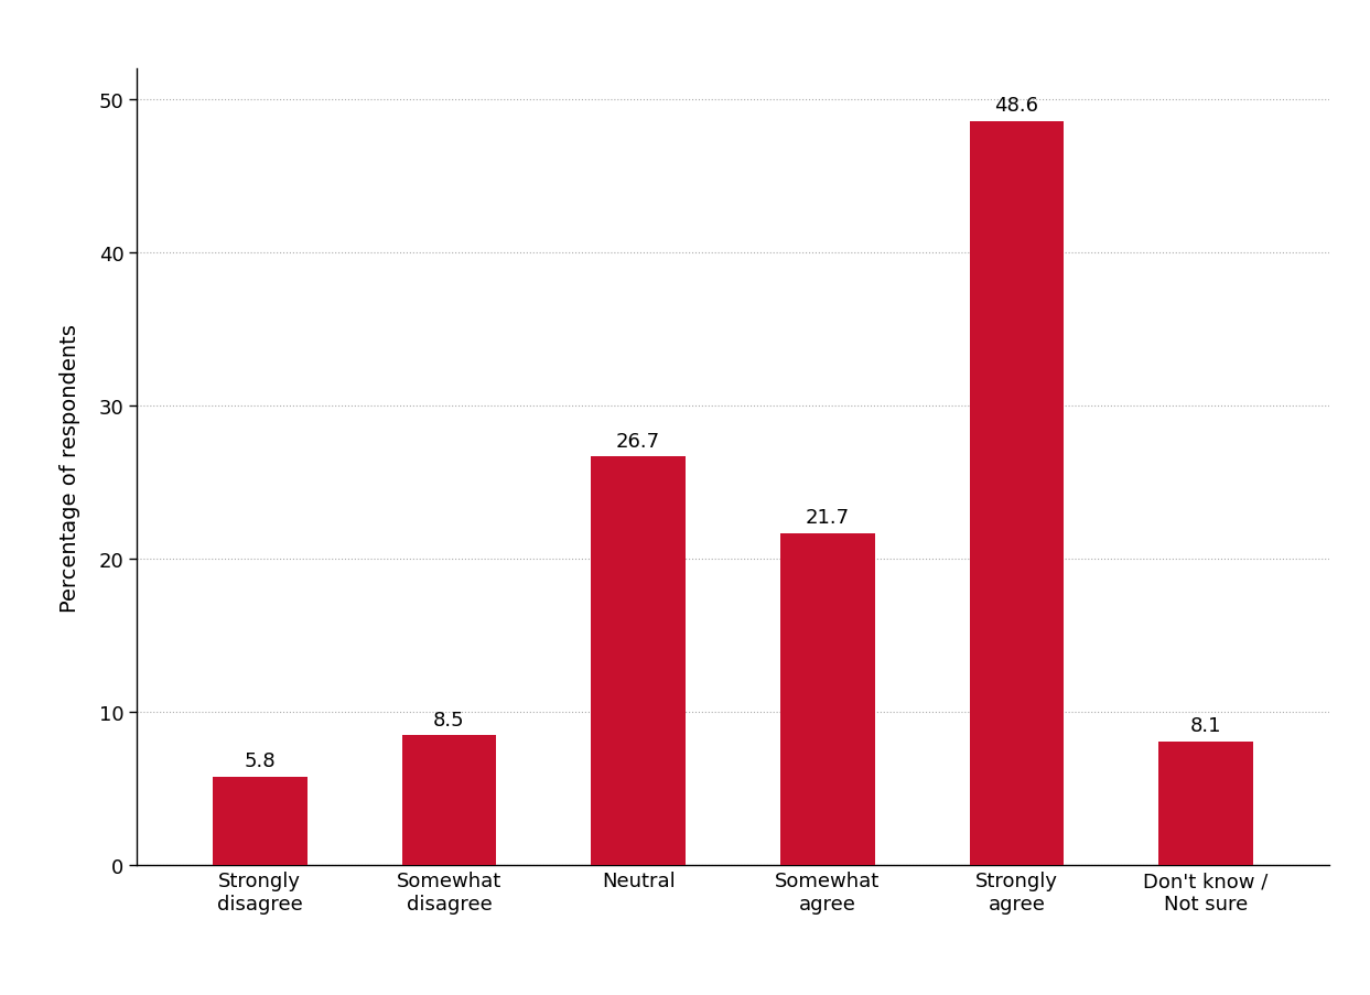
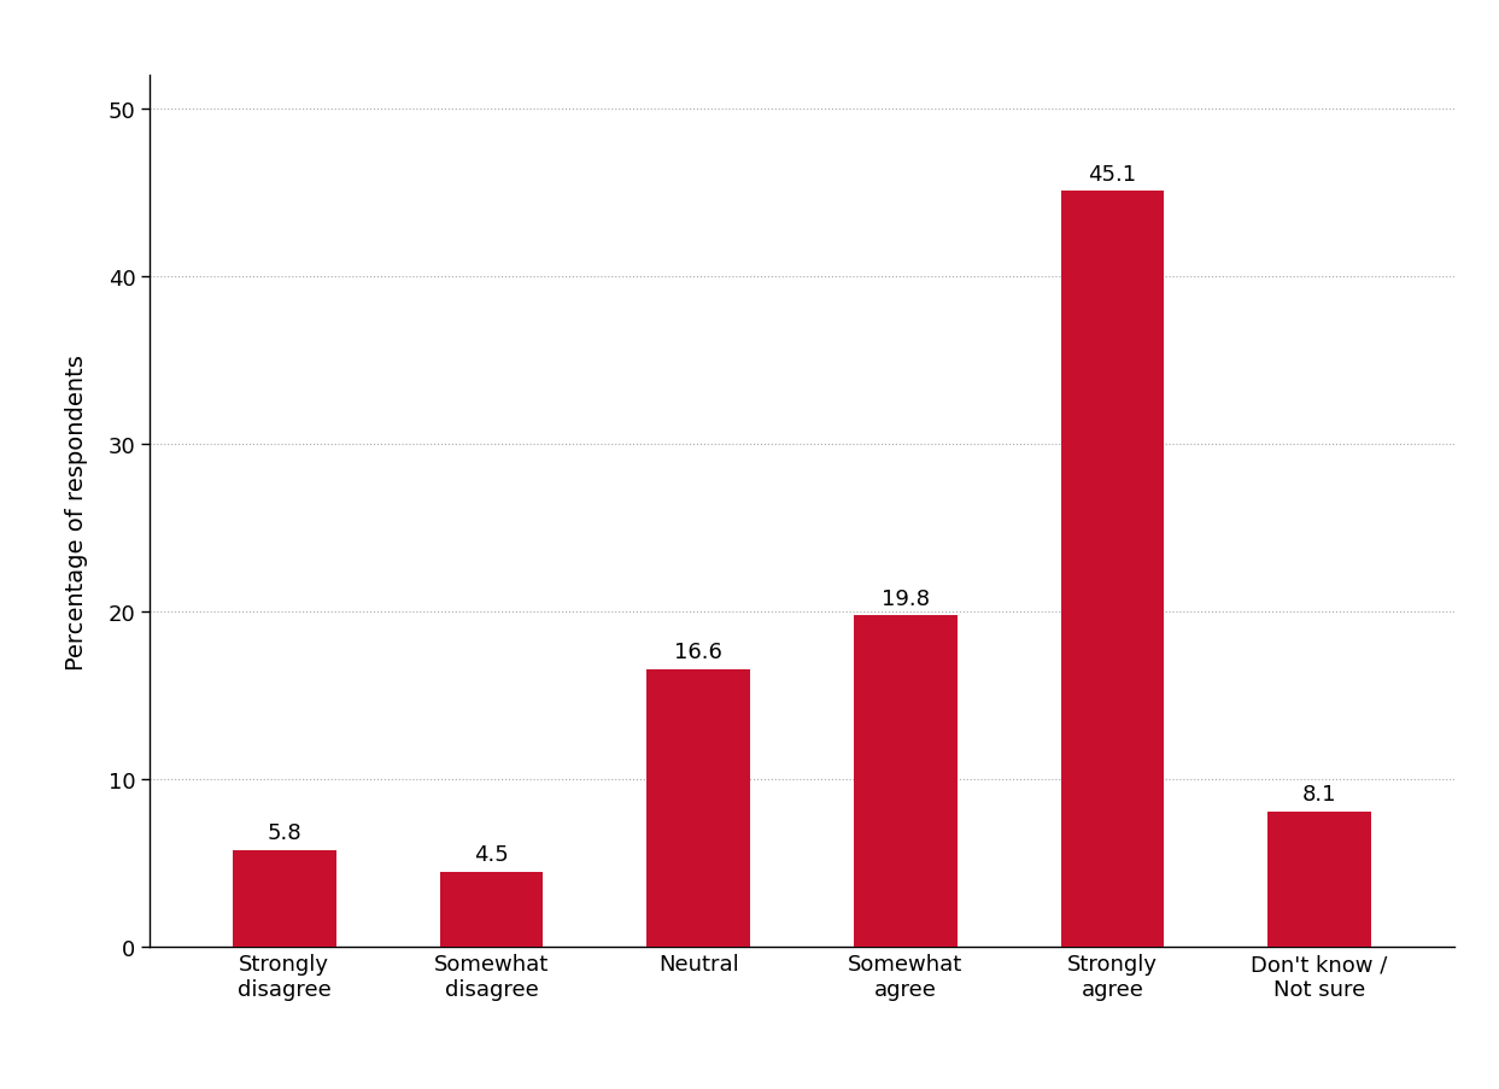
Somewhat disagree: 8.5 -> 4.5
Neutral: 26.7 -> 16.6
Somewhat agree: 21.7 -> 19.8
Strongly agree: 48.6 -> 45.1
